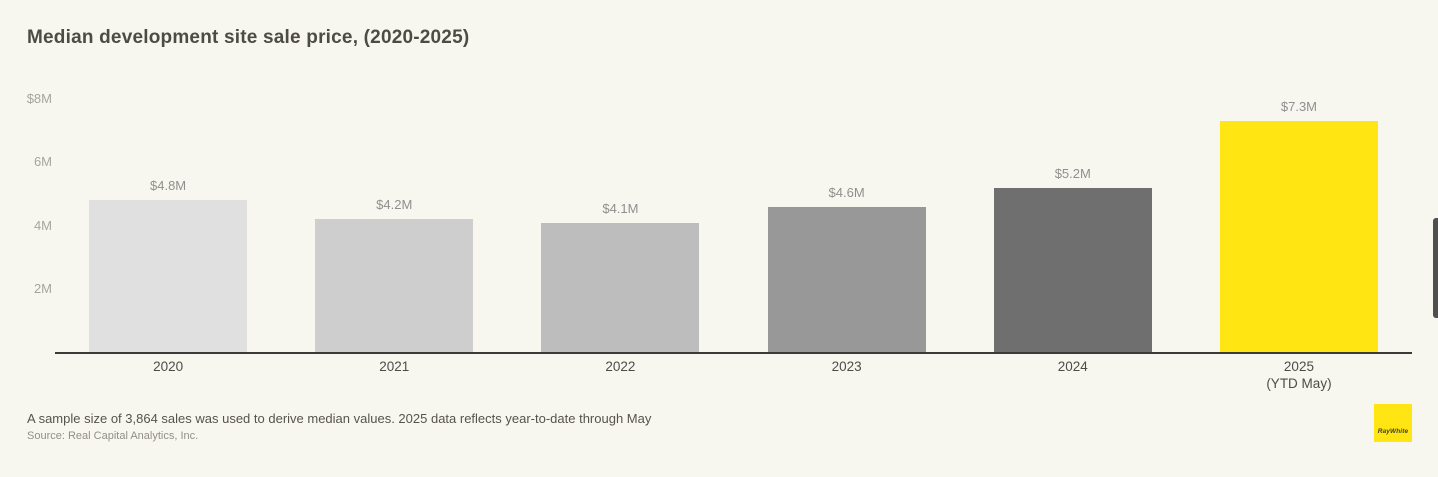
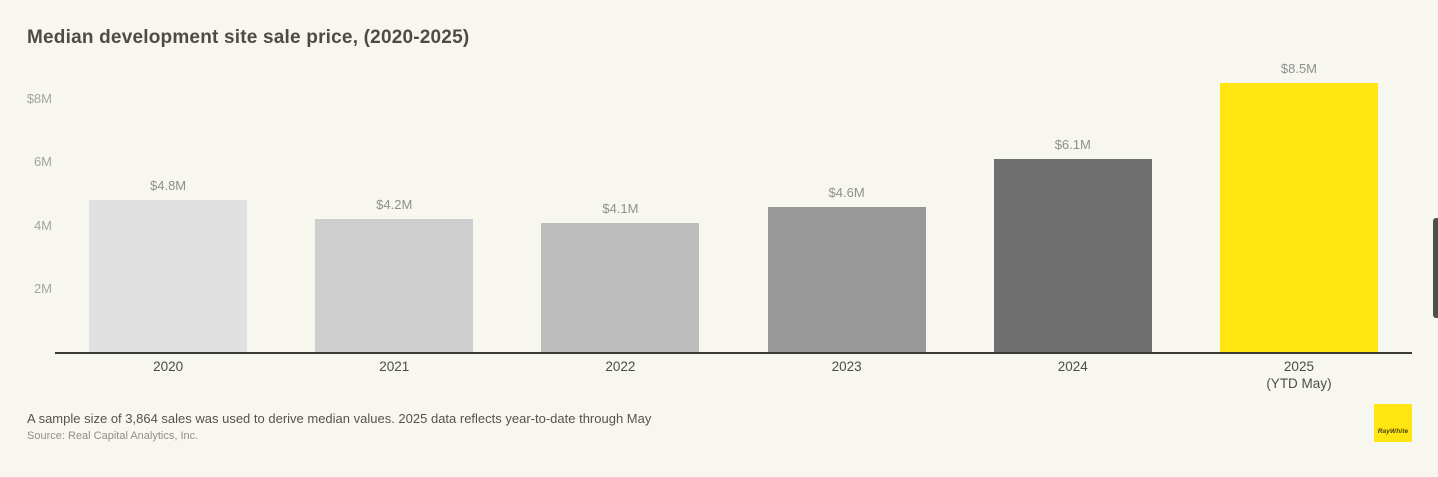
2024: $5.2M -> $6.1M
2025: $7.3M -> $8.5M
